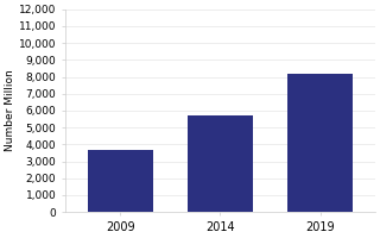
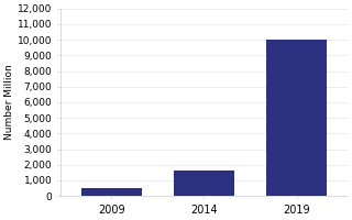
2009: 3,700 -> 500
2014: 5,700 -> 1,600
2019: 8,200 -> 10,000
